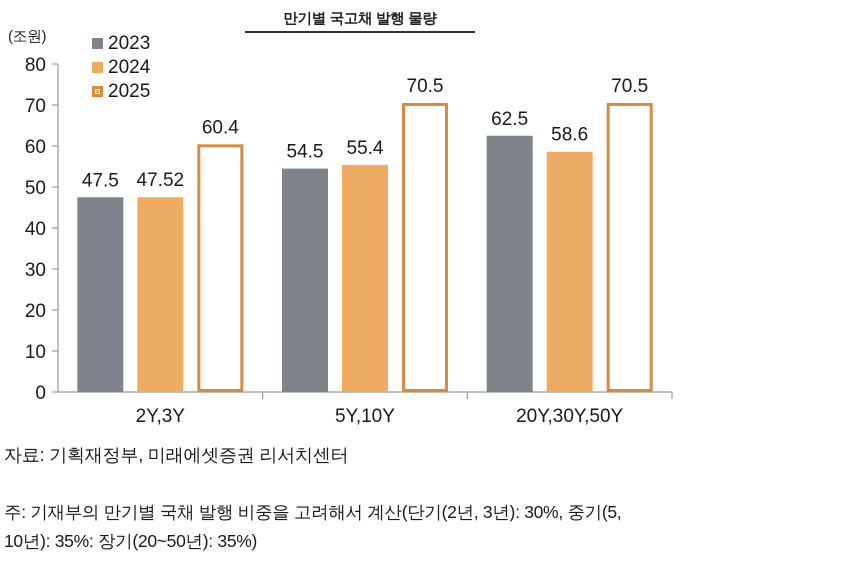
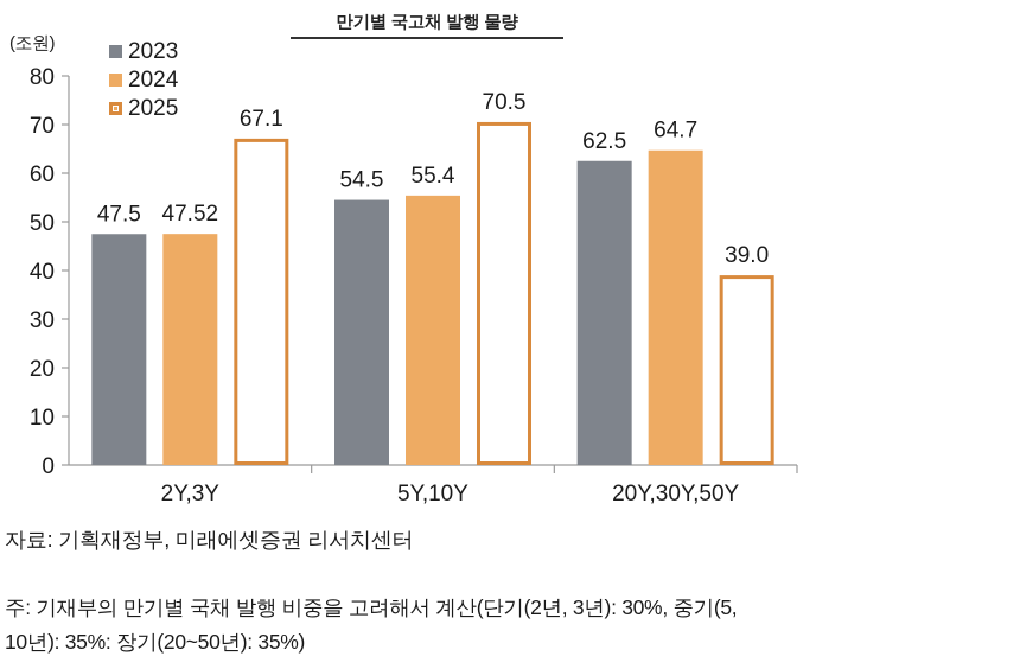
2025/2Y,3Y: 60.4 -> 67.1
2024/20Y,30Y,50Y: 58.6 -> 64.7
2025/20Y,30Y,50Y: 70.5 -> 39.0
